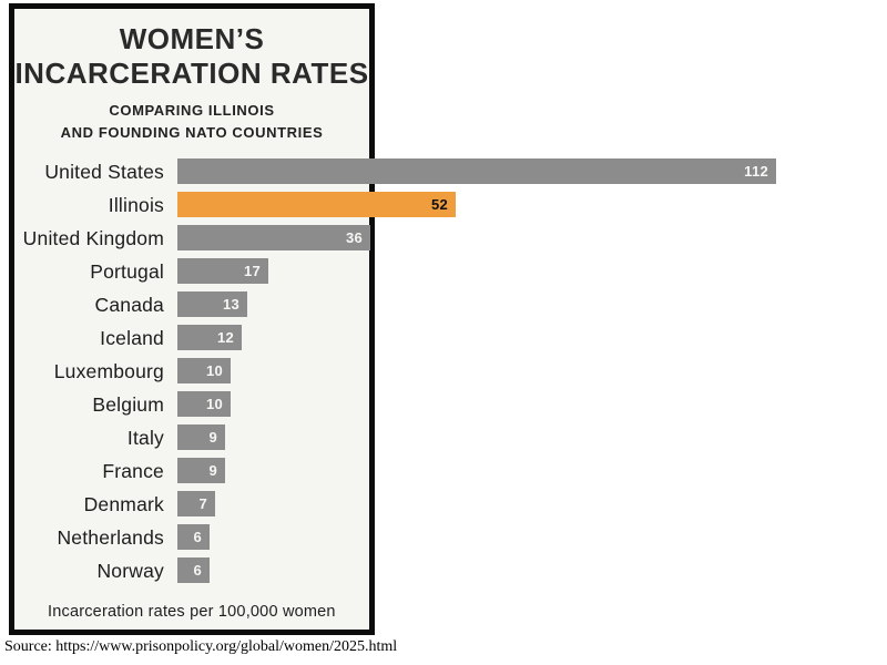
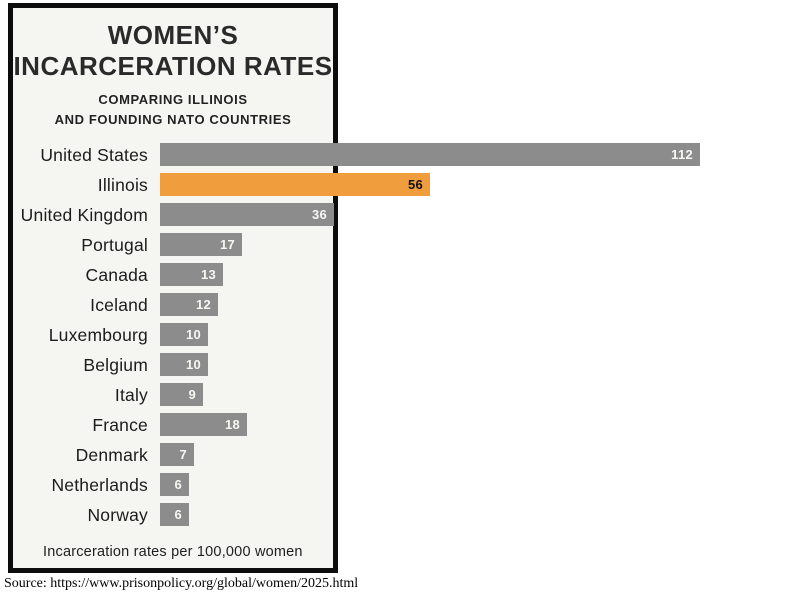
Illinois: 52 -> 56
France: 9 -> 18
